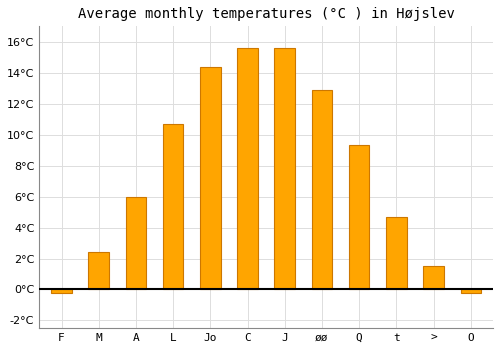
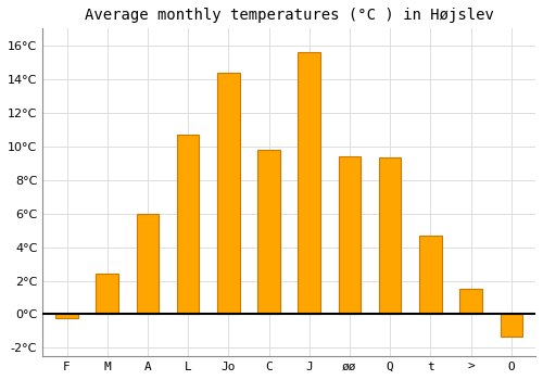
C: 15.6°C -> 9.8°C
øø: 12.9°C -> 9.4°C
O: -0.2°C -> -1.3°C
